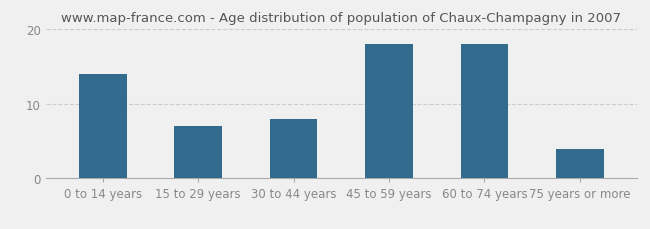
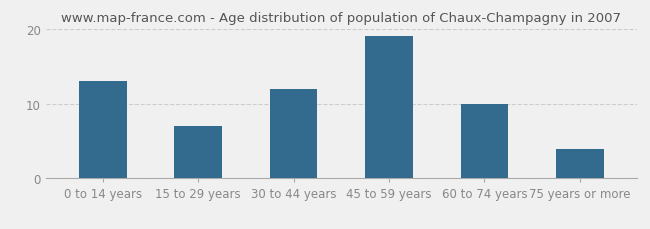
0 to 14 years: 14 -> 13
30 to 44 years: 8 -> 12
45 to 59 years: 18 -> 19
60 to 74 years: 18 -> 10
